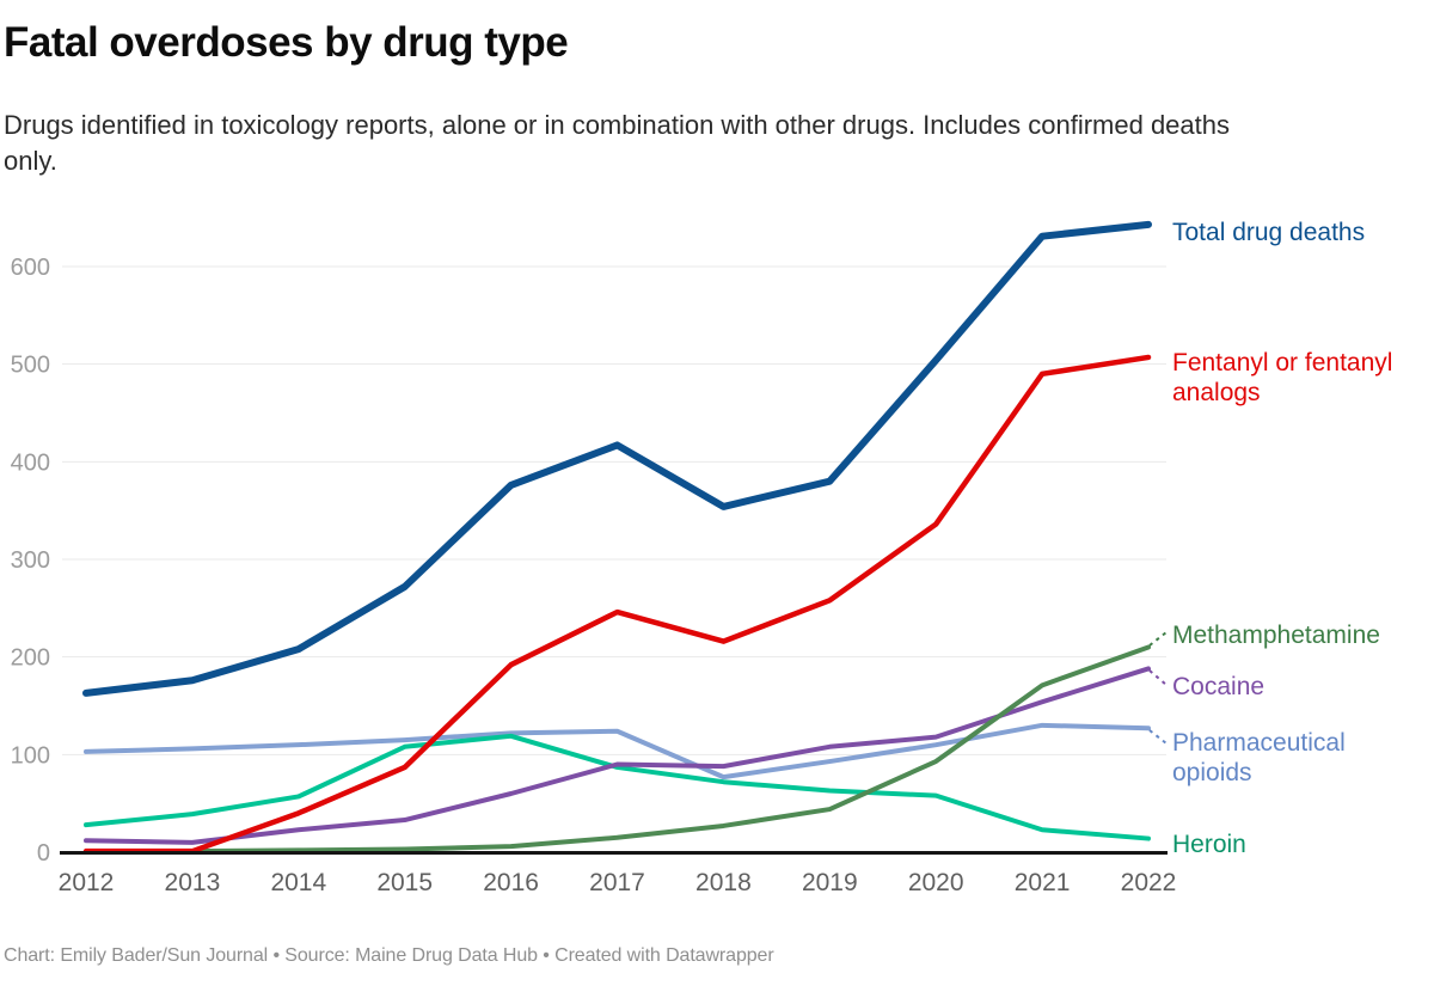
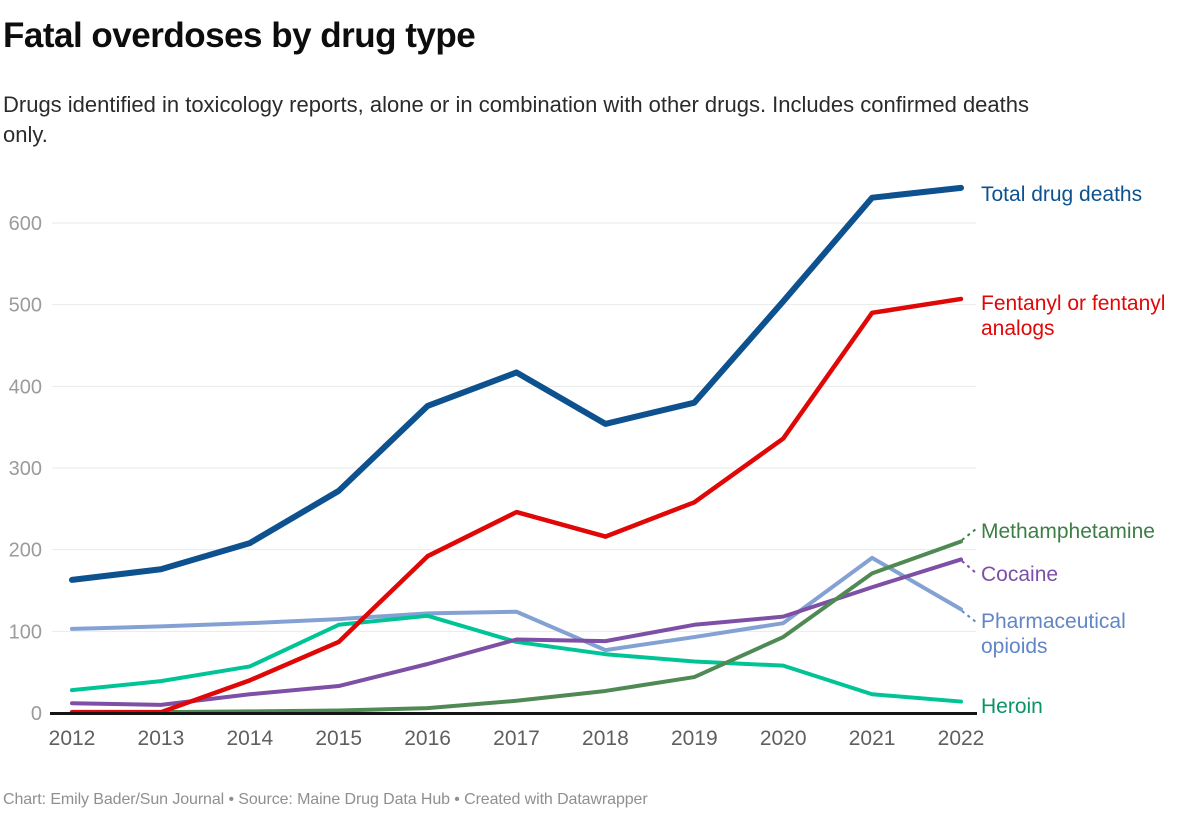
Pharmaceutical opioids/2021: 130 -> 190
